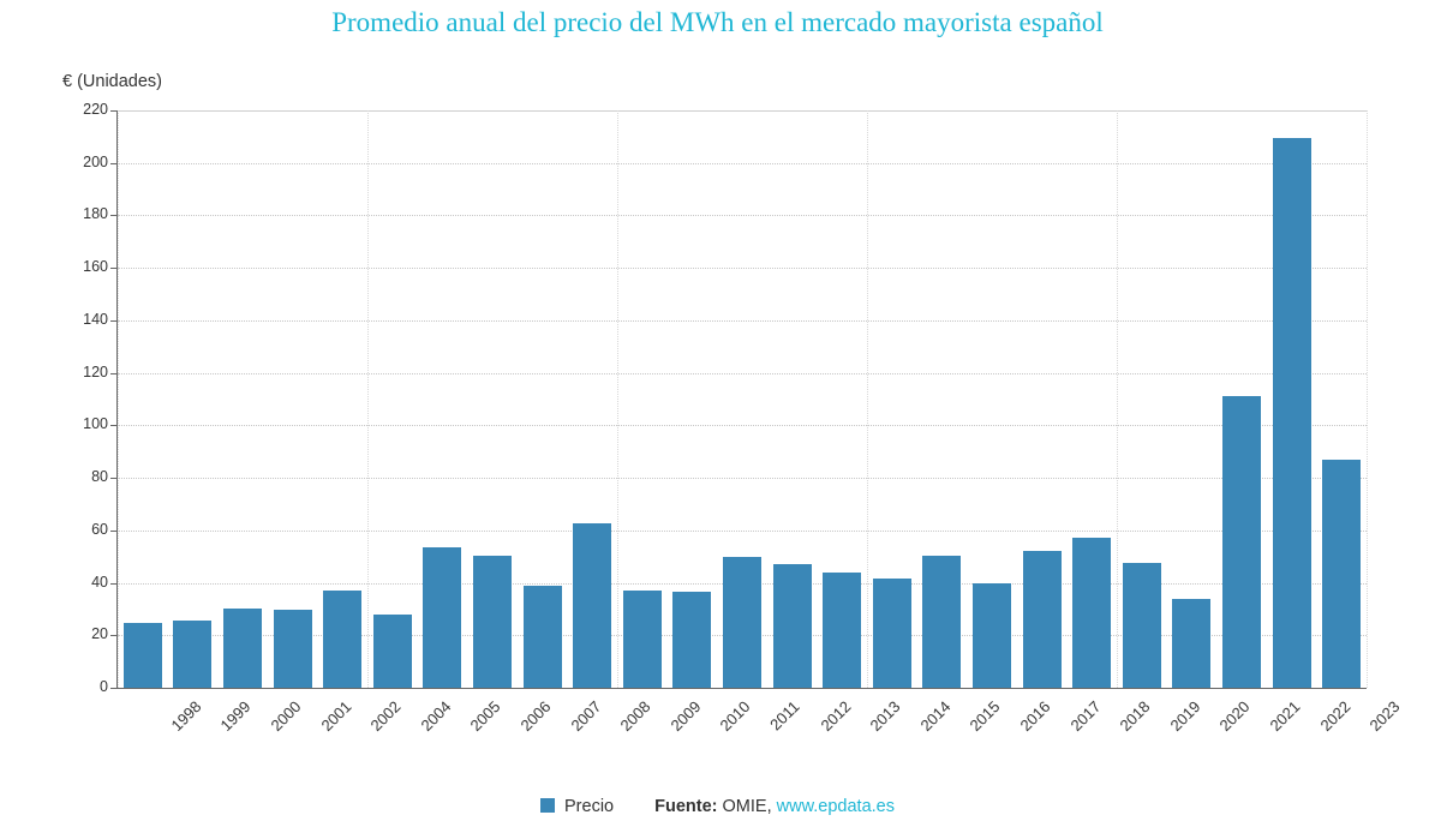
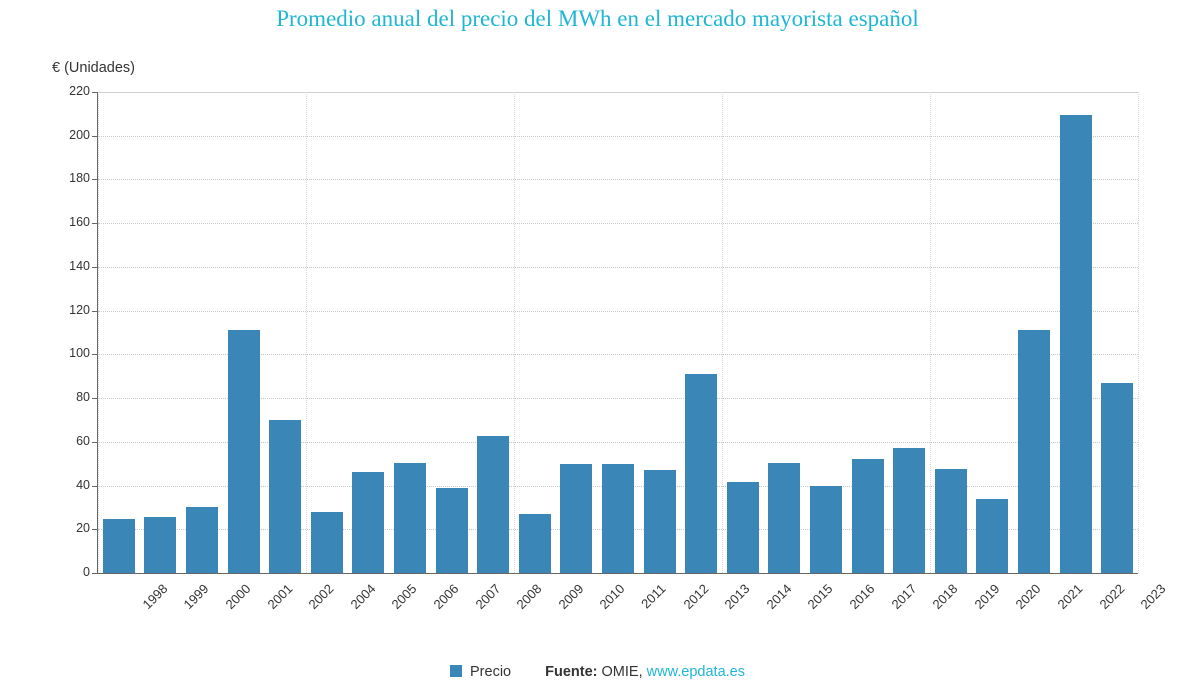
2001: 30 -> 111
2002: 37 -> 70
2005: 54 -> 46
2009: 37 -> 27
2010: 37 -> 50
2013: 44 -> 91
